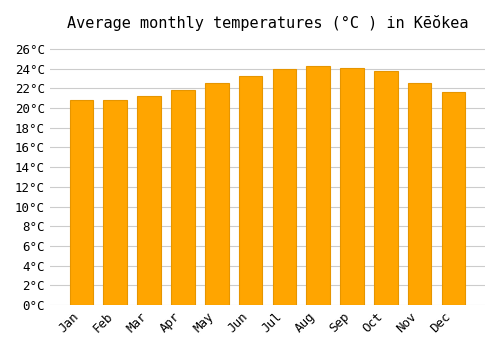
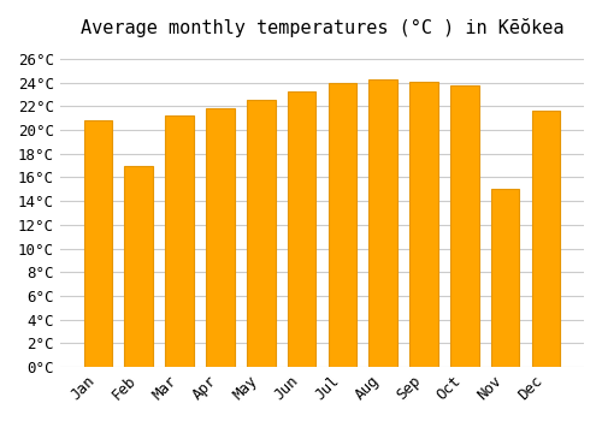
Feb: 20.8°C -> 17.0°C
Nov: 22.5°C -> 15.0°C
